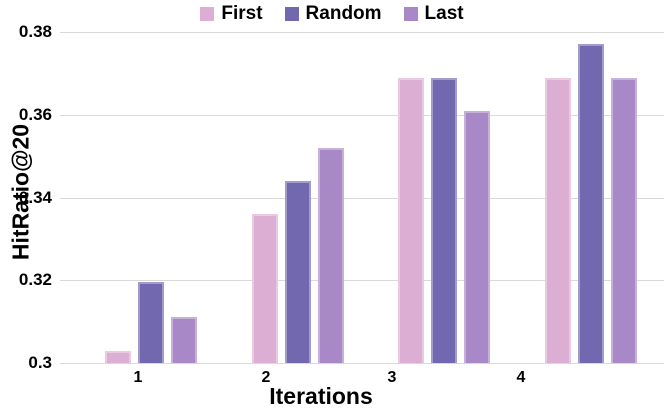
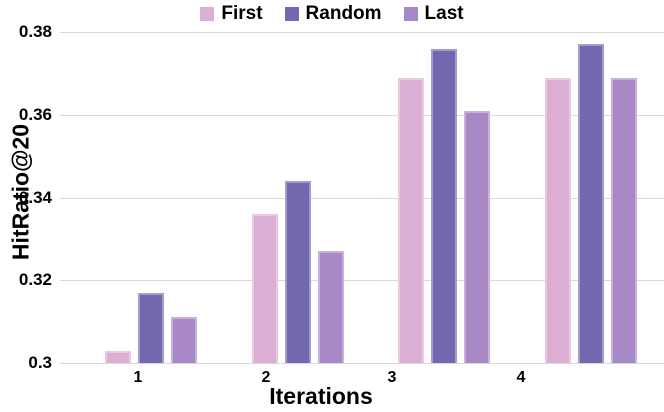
Random/1: 0.320 -> 0.317
Last/2: 0.352 -> 0.327
Random/3: 0.369 -> 0.376
